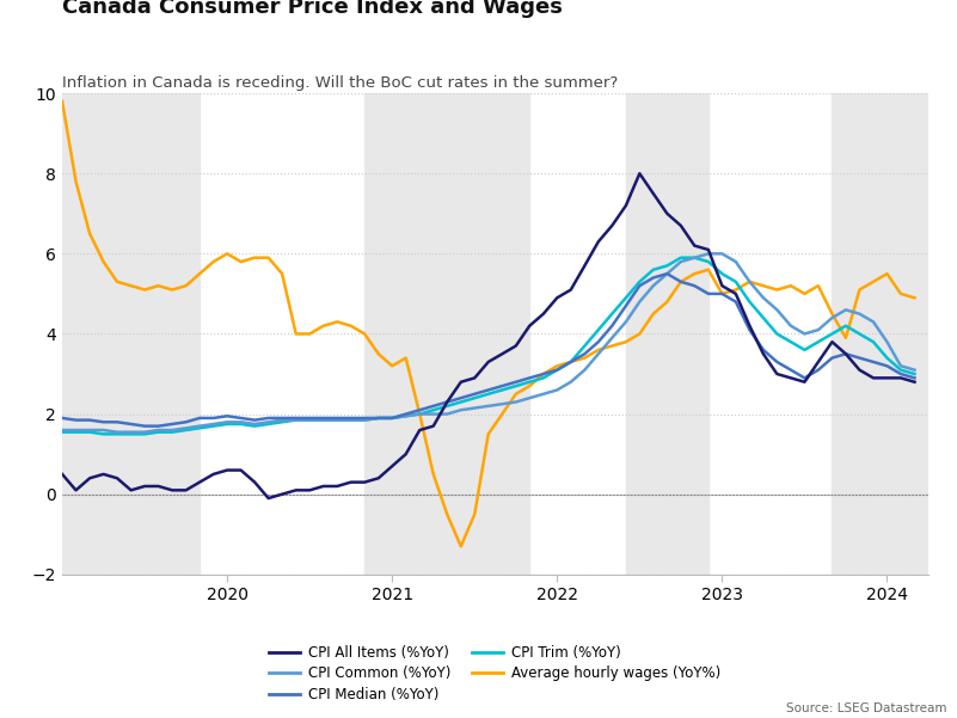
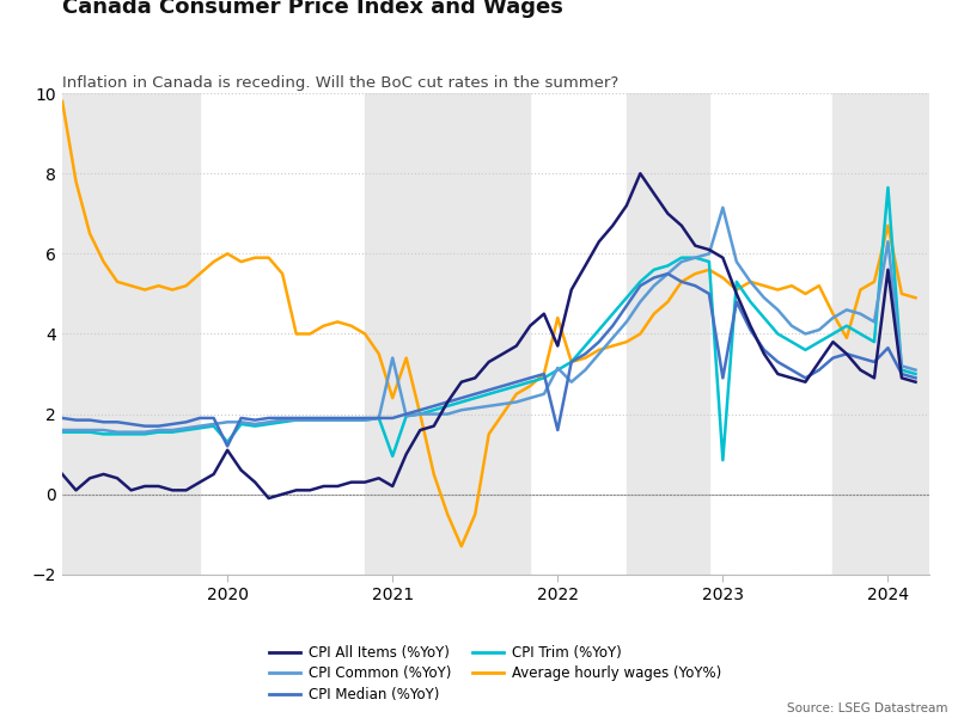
CPI All Items (%YoY)/2020: 0.6 -> 1.1
CPI Median (%YoY)/2020: 1.95 -> 1.20
CPI Trim (%YoY)/2020: 1.75 -> 1.30
CPI All Items (%YoY)/2021: 0.7 -> 0.2
CPI Common (%YoY)/2021: 1.90 -> 3.40
CPI Trim (%YoY)/2021: 1.90 -> 0.95
Average hourly wages (YoY%)/2021: 3.2 -> 2.4
CPI All Items (%YoY)/2022: 4.9 -> 3.7
CPI Median (%YoY)/2022: 3.10 -> 1.60
CPI Common (%YoY)/2022: 2.60 -> 3.15
Average hourly wages (YoY%)/2022: 3.2 -> 4.4
CPI All Items (%YoY)/2023: 5.2 -> 5.9
CPI Median (%YoY)/2023: 5.00 -> 2.90
CPI Common (%YoY)/2023: 6.00 -> 7.15
CPI Trim (%YoY)/2023: 5.50 -> 0.85
Average hourly wages (YoY%)/2023: 5.0 -> 5.4
CPI All Items (%YoY)/2024: 2.9 -> 5.6
CPI Median (%YoY)/2024: 3.20 -> 3.65
CPI Common (%YoY)/2024: 3.80 -> 6.30
CPI Trim (%YoY)/2024: 3.40 -> 7.65
Average hourly wages (YoY%)/2024: 5.5 -> 6.7
